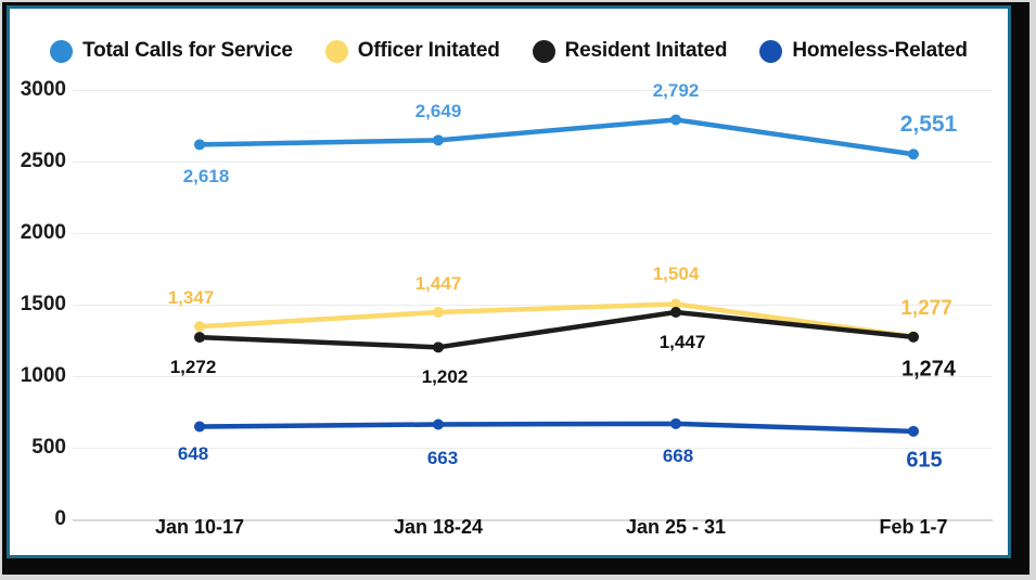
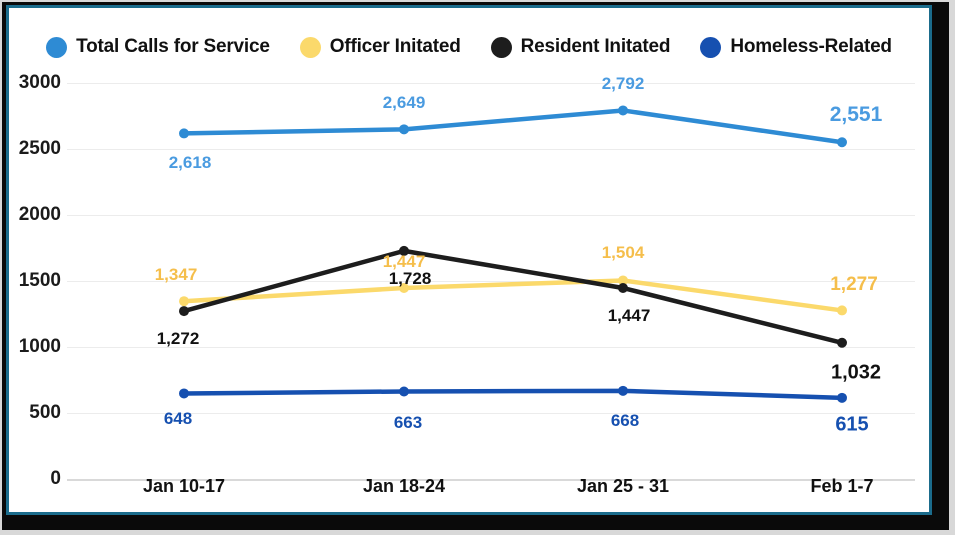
Resident Initated/Jan 18-24: 1,202 -> 1,728
Resident Initated/Feb 1-7: 1,274 -> 1,032
